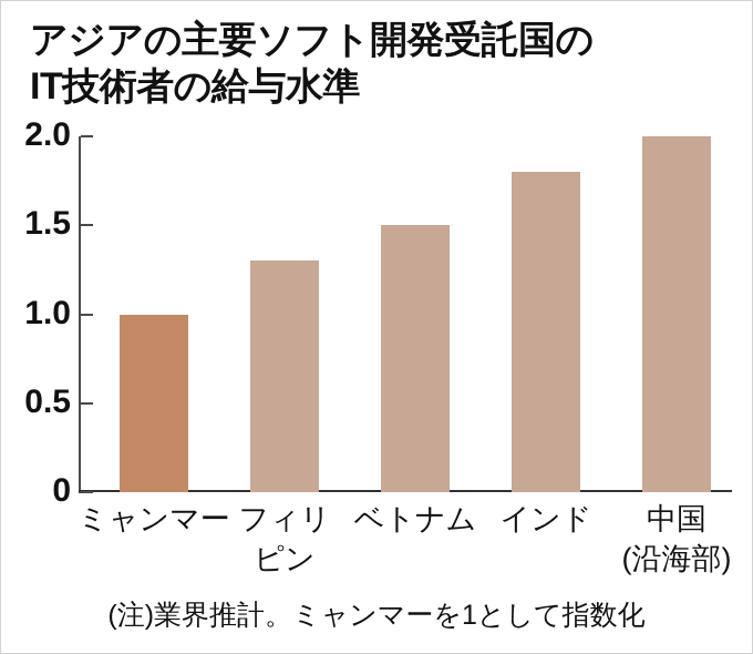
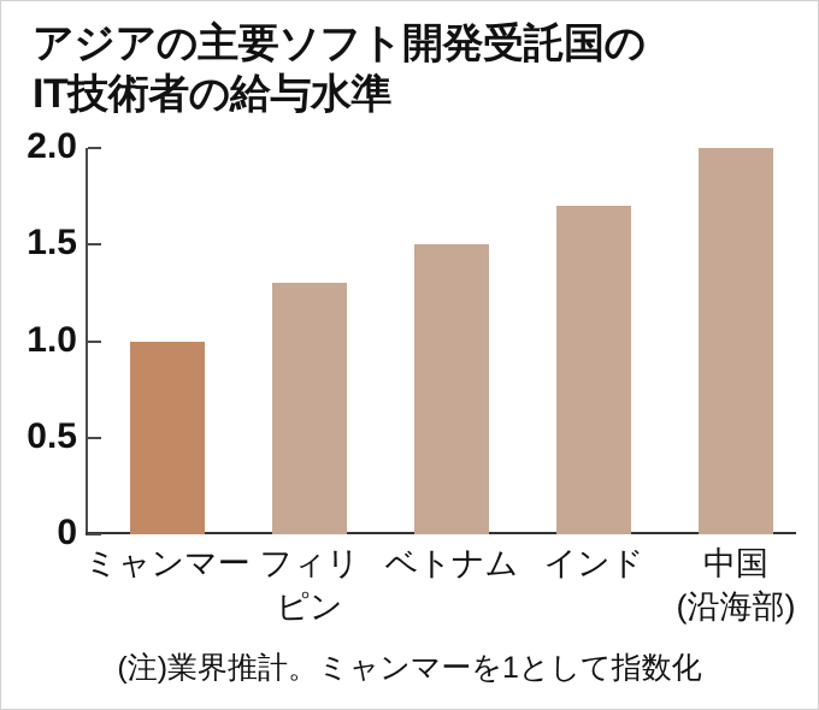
インド: 1.8 -> 1.7
